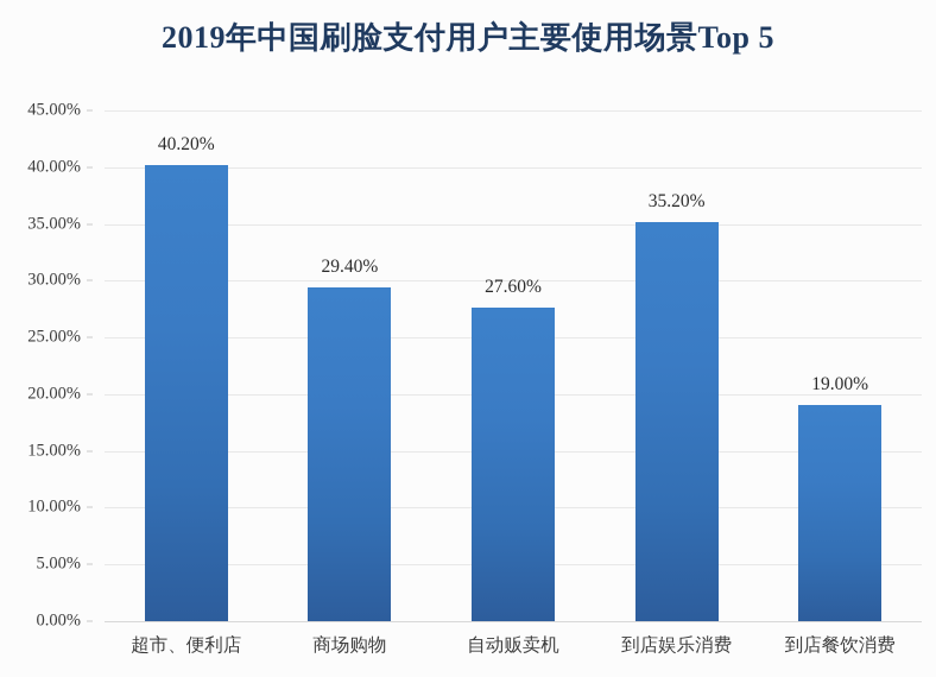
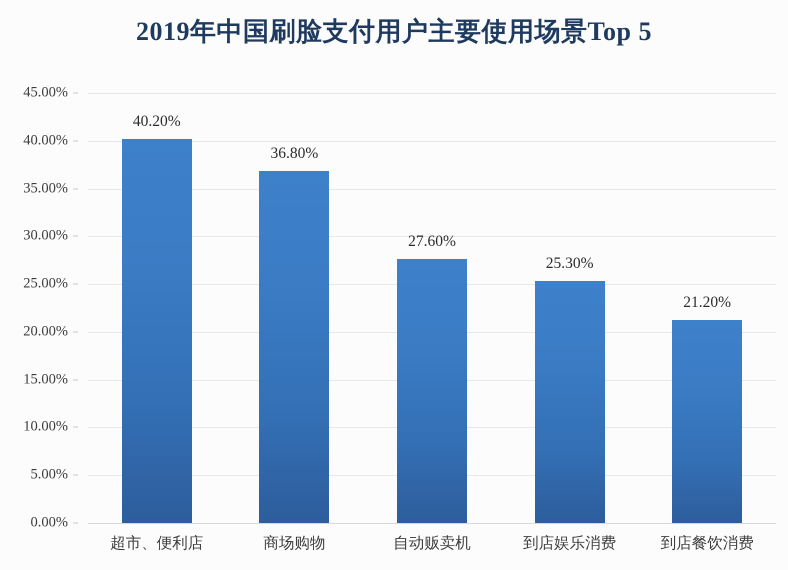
商场购物: 29.40% -> 36.80%
到店娱乐消费: 35.20% -> 25.30%
到店餐饮消费: 19.00% -> 21.20%
